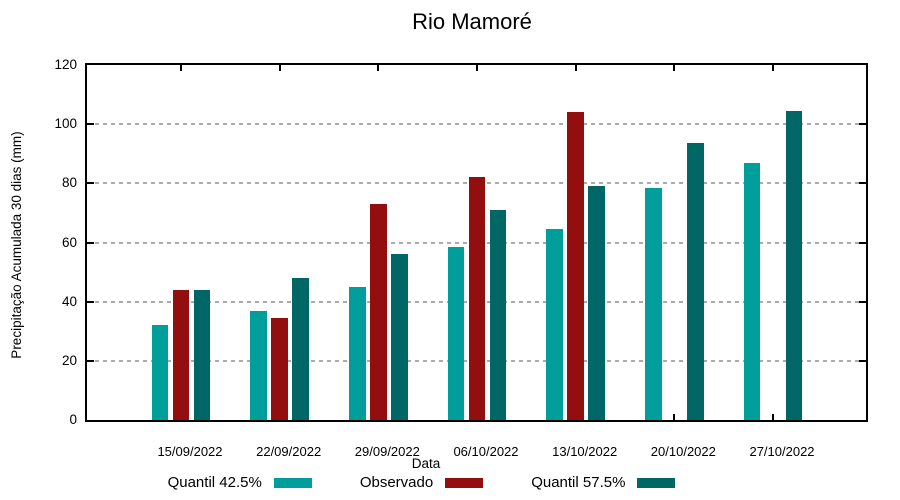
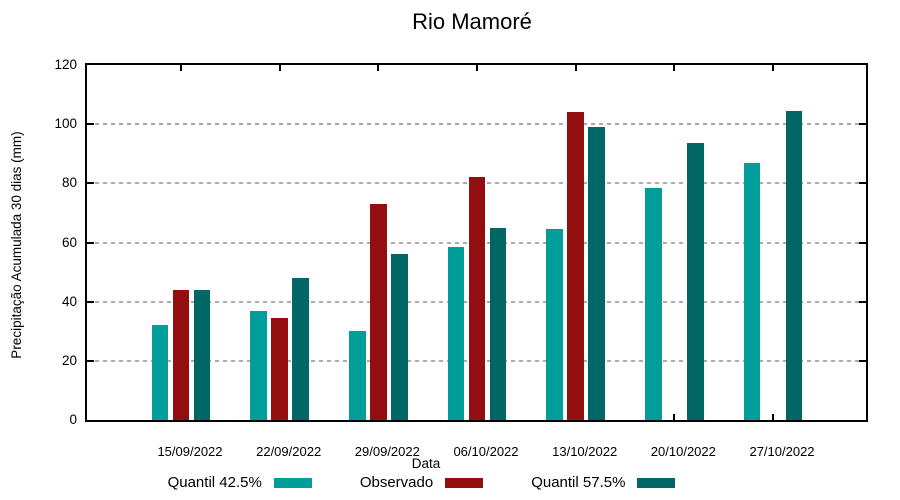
Quantil 42.5%/29/09/2022: 45 -> 30
Quantil 57.5%/06/10/2022: 71 -> 65
Quantil 57.5%/13/10/2022: 79 -> 99
